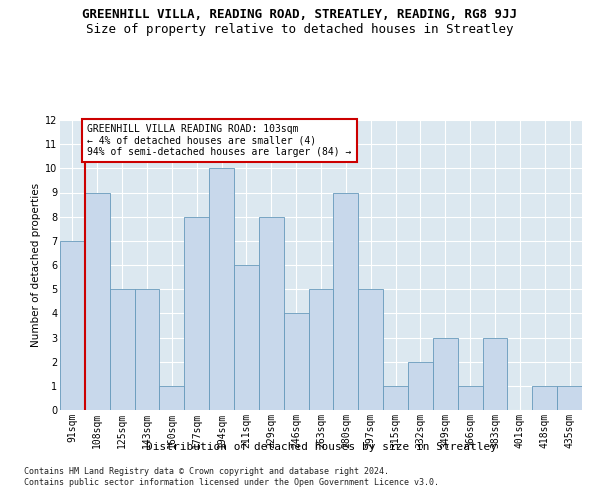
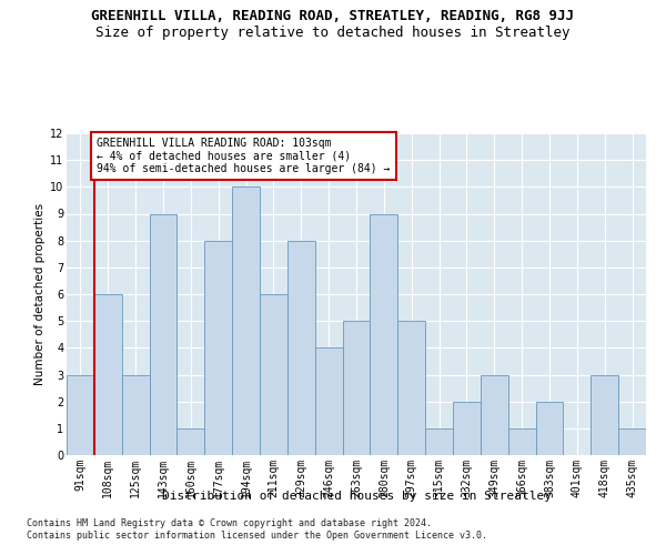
91sqm: 7 -> 3
108sqm: 9 -> 6
125sqm: 5 -> 3
143sqm: 5 -> 9
383sqm: 3 -> 2
418sqm: 1 -> 3
